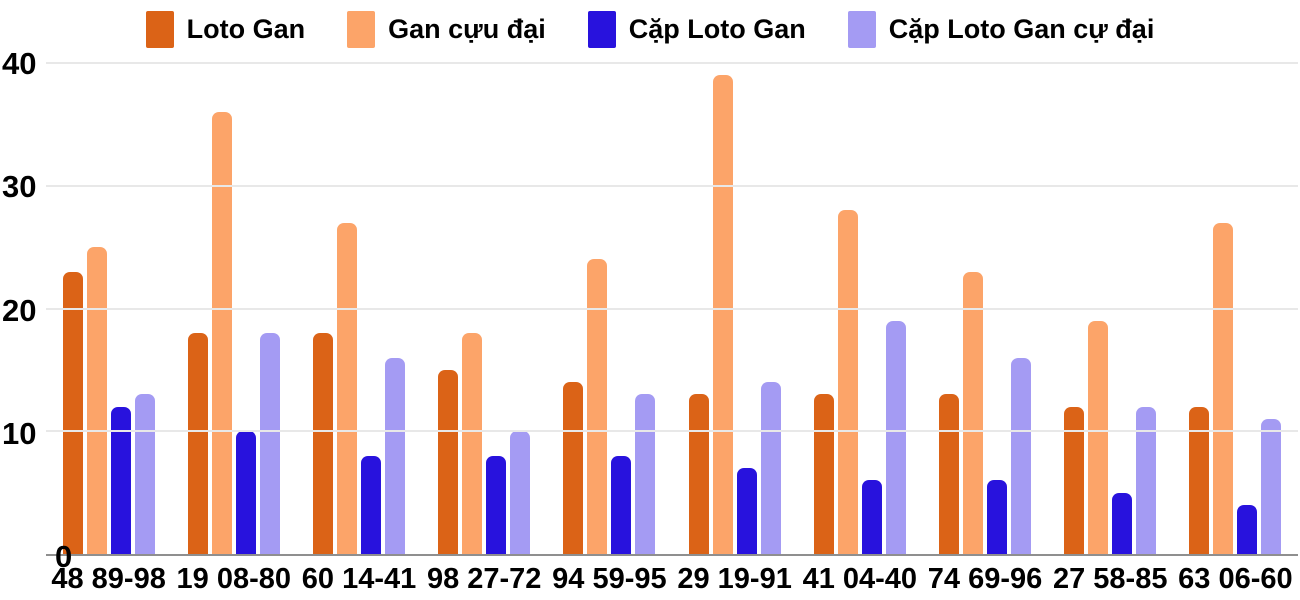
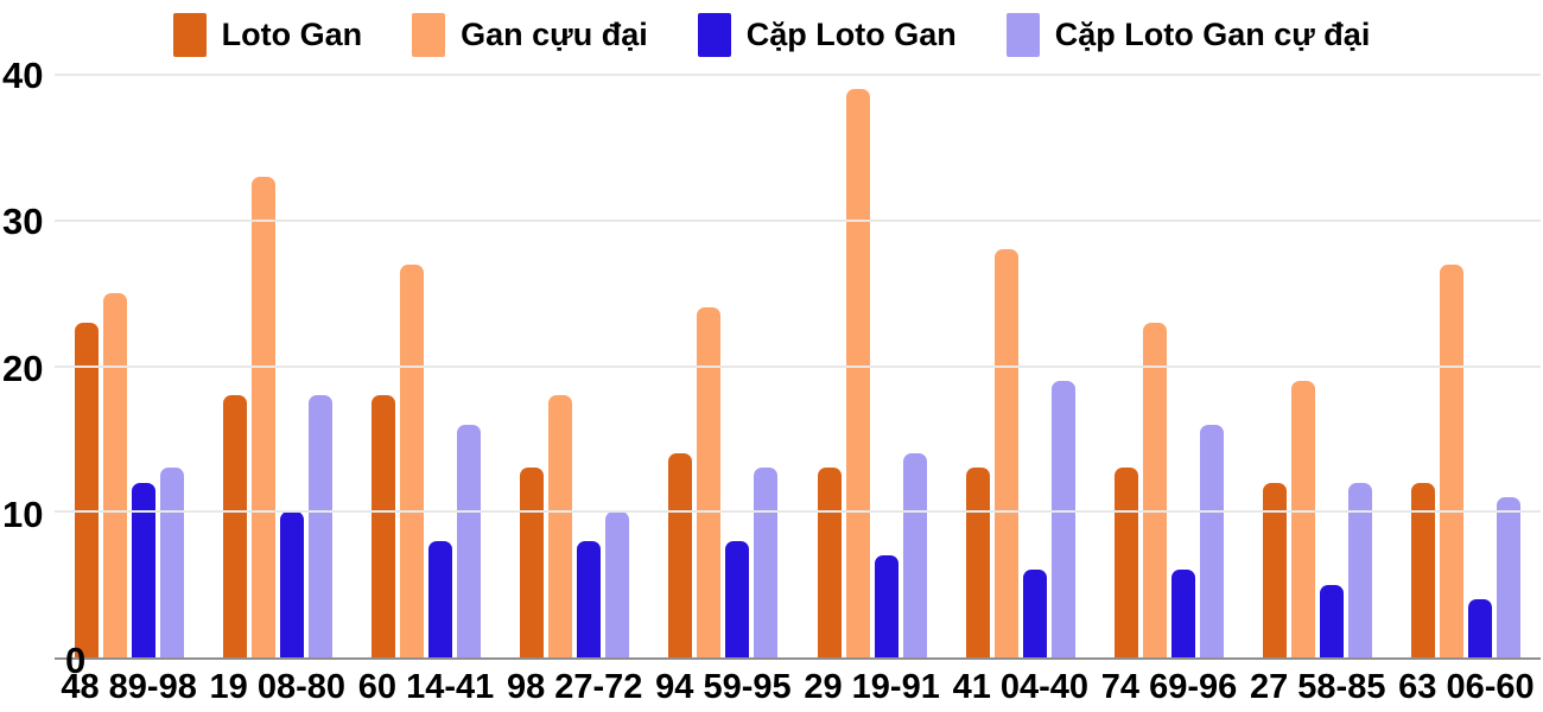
Gan cựu đại/19 08-80: 36 -> 33
Loto Gan/98 27-72: 15 -> 13
